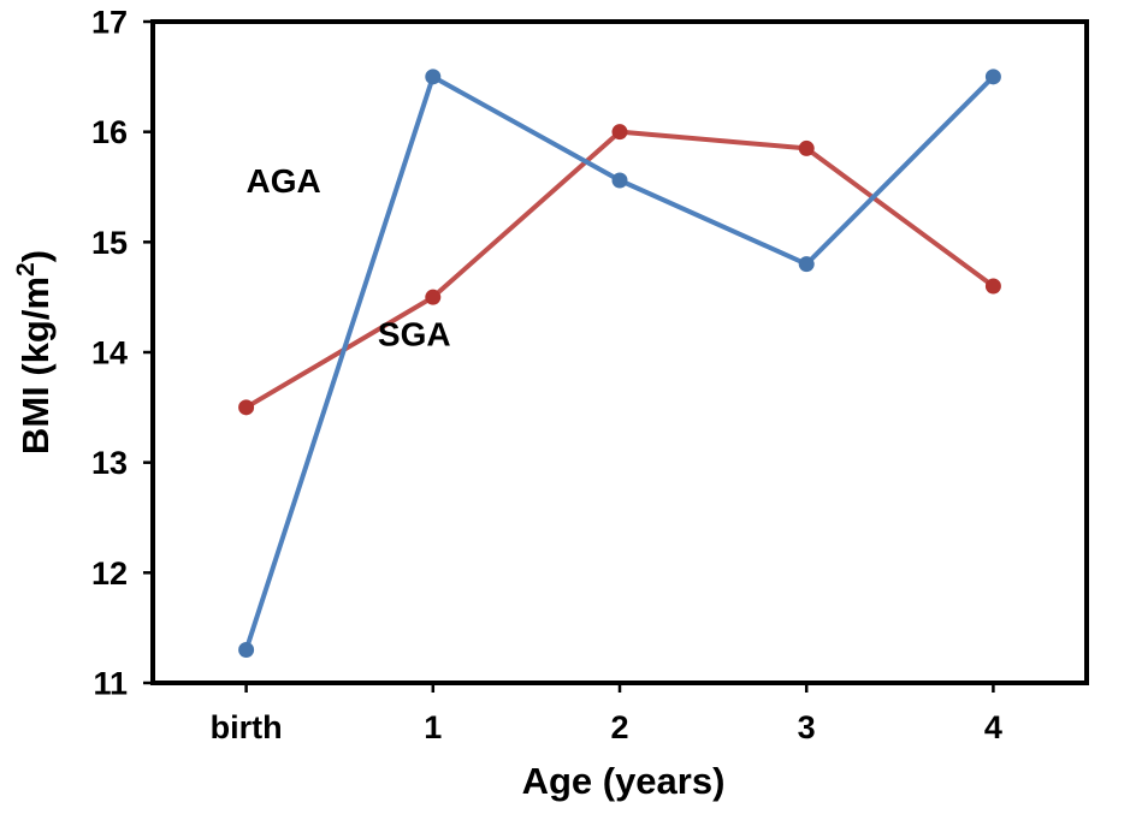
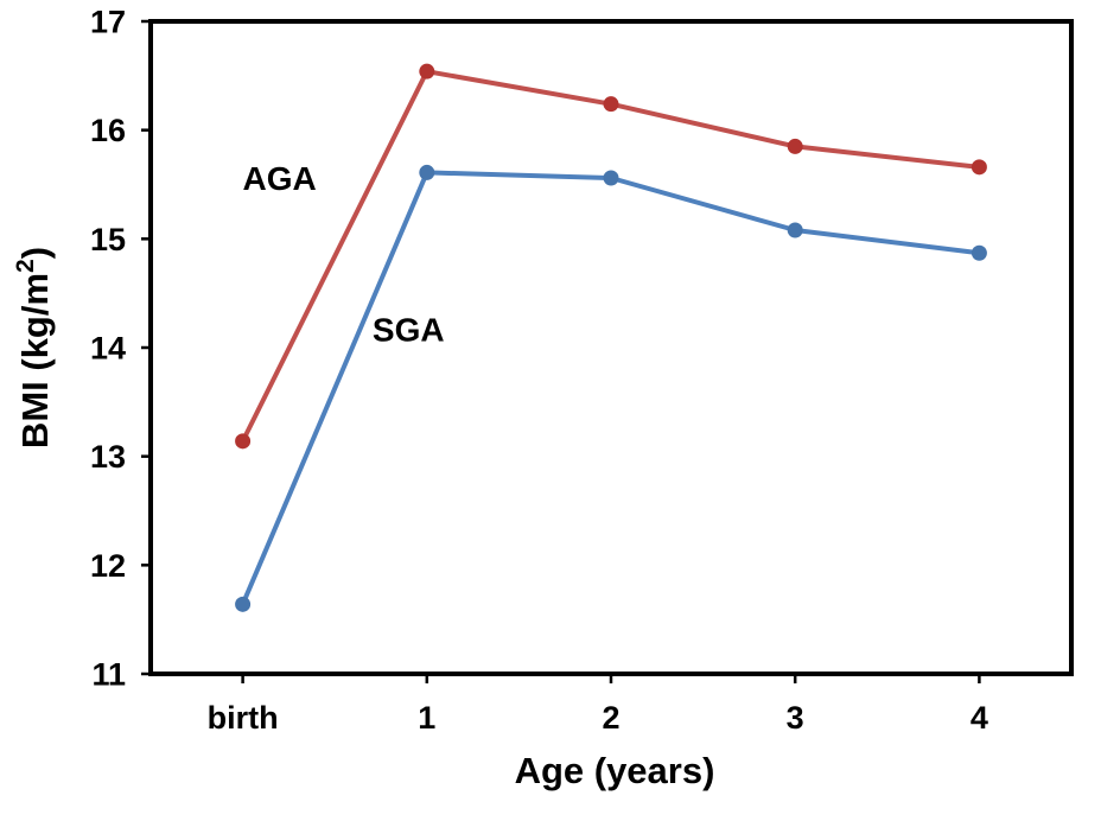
AGA/birth: 13.5 -> 13.1
SGA/birth: 11.3 -> 11.6
AGA/1: 14.5 -> 16.5
SGA/1: 16.5 -> 15.6
AGA/2: 16.0 -> 16.2
SGA/3: 14.8 -> 15.1
AGA/4: 14.6 -> 15.7
SGA/4: 16.5 -> 14.9
